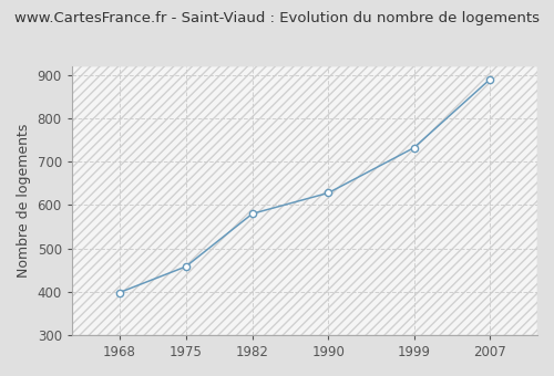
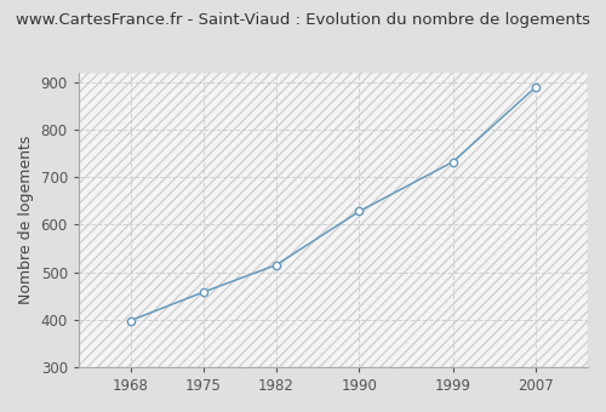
1982: 580 -> 515
